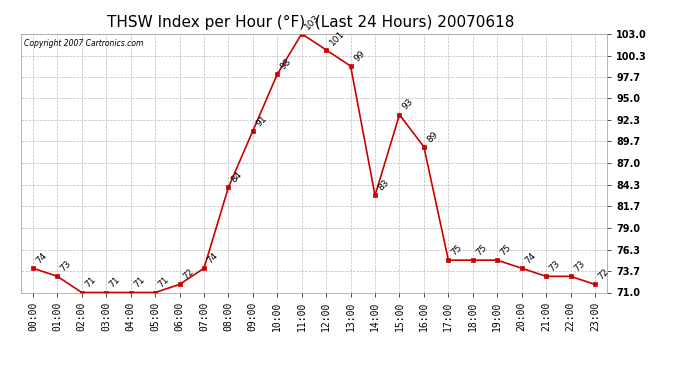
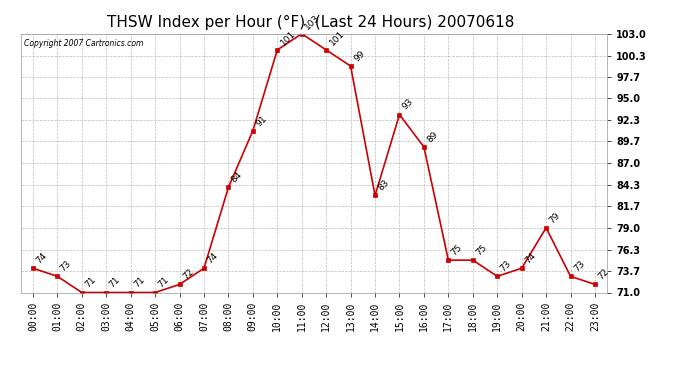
10:00: 98 -> 101
19:00: 75 -> 73
21:00: 73 -> 79
